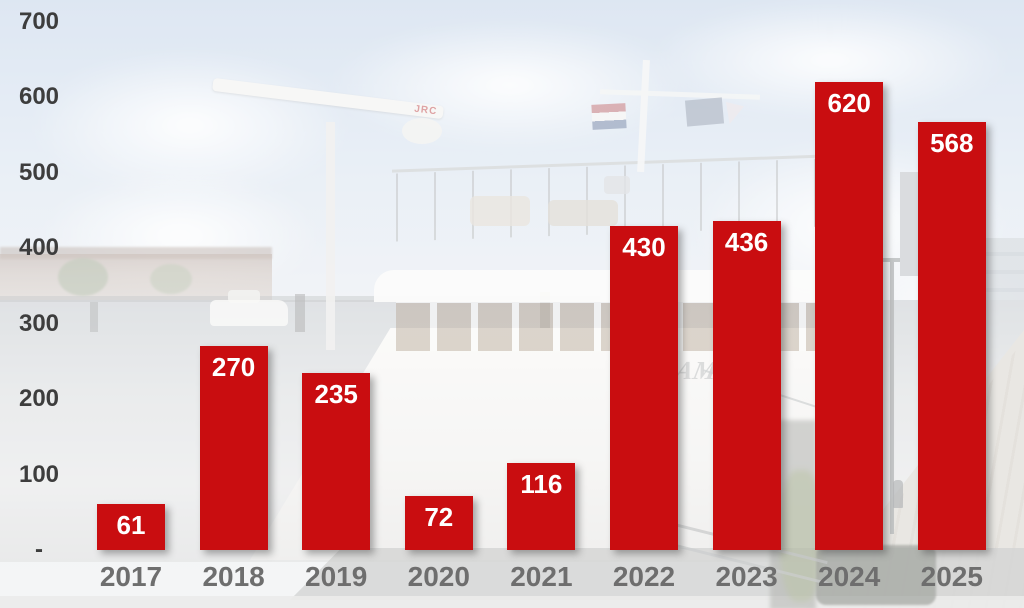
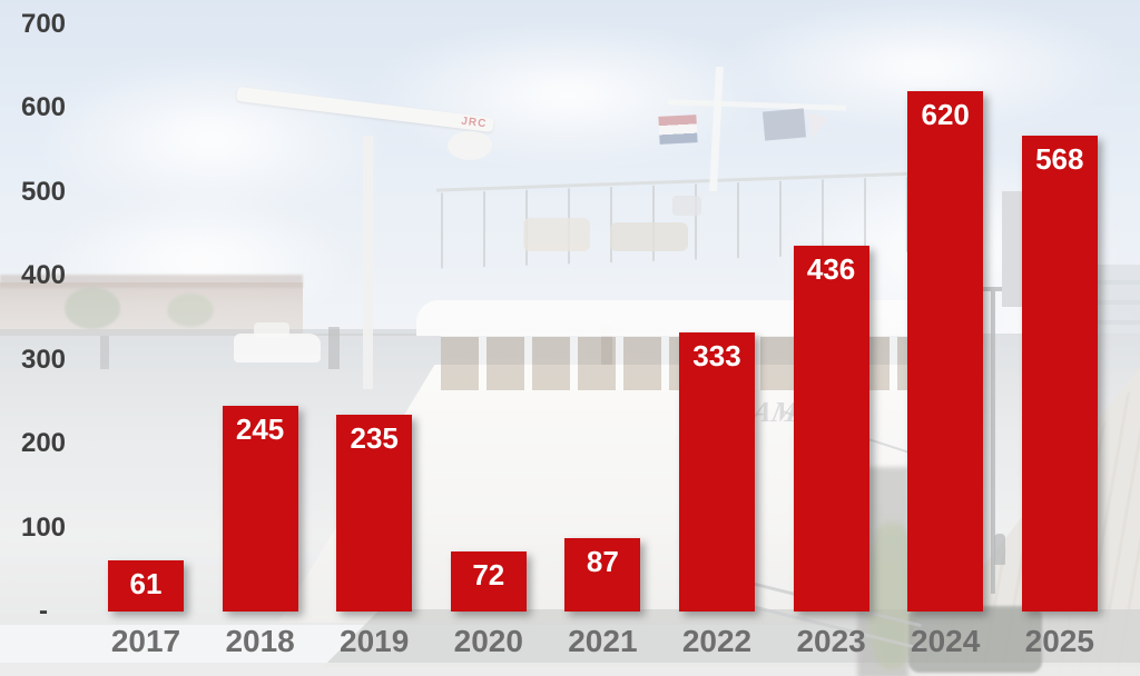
2018: 270 -> 245
2021: 116 -> 87
2022: 430 -> 333
